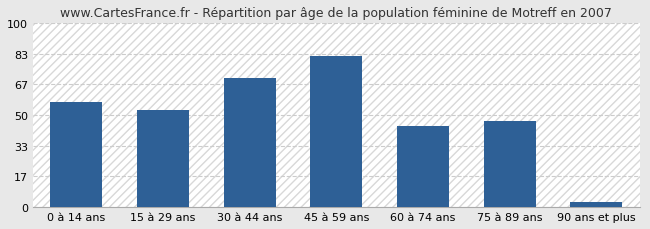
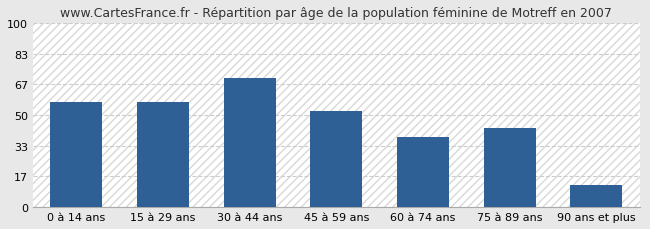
15 à 29 ans: 53 -> 57
45 à 59 ans: 82 -> 52
60 à 74 ans: 44 -> 38
75 à 89 ans: 47 -> 43
90 ans et plus: 3 -> 12
